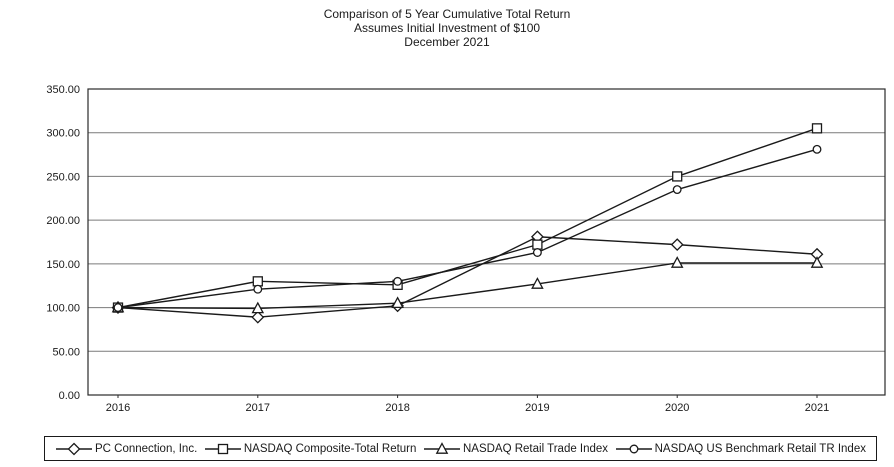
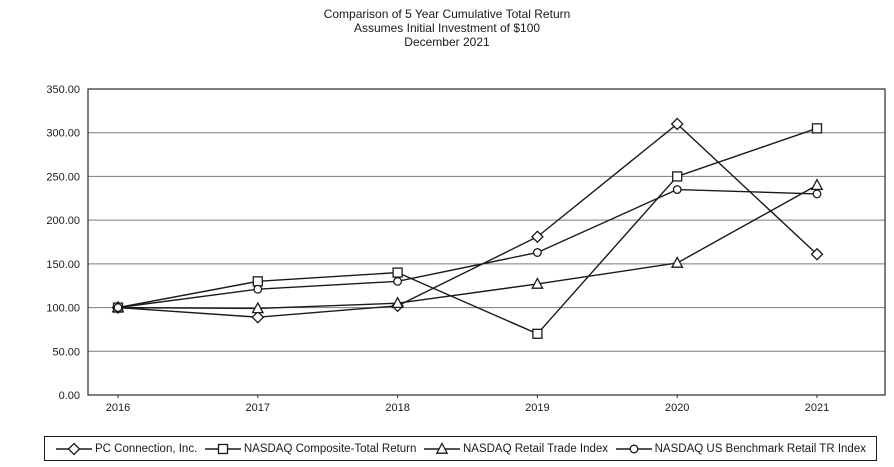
NASDAQ Composite-Total Return/2018: 130 -> 140
NASDAQ Composite-Total Return/2019: 170 -> 70
PC Connection, Inc./2020: 170 -> 310
NASDAQ Retail Trade Index/2021: 150 -> 240
NASDAQ US Benchmark Retail TR Index/2021: 280 -> 230
